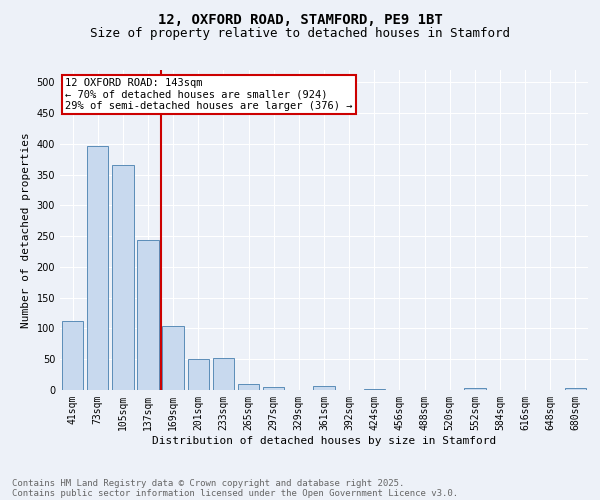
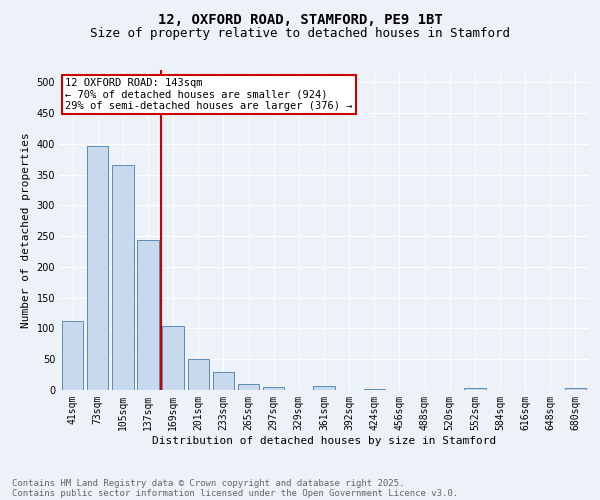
233sqm: 52 -> 30
